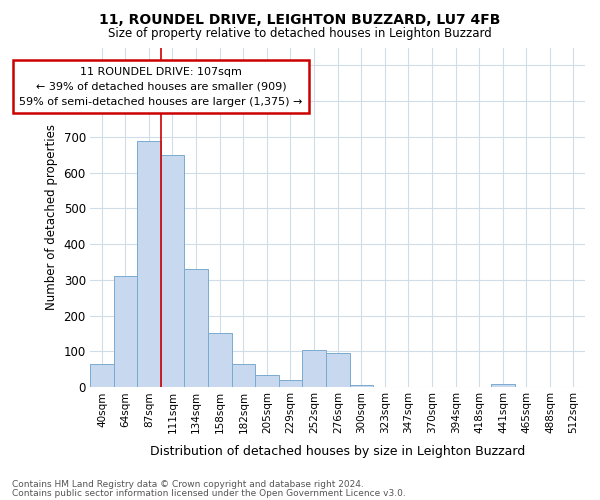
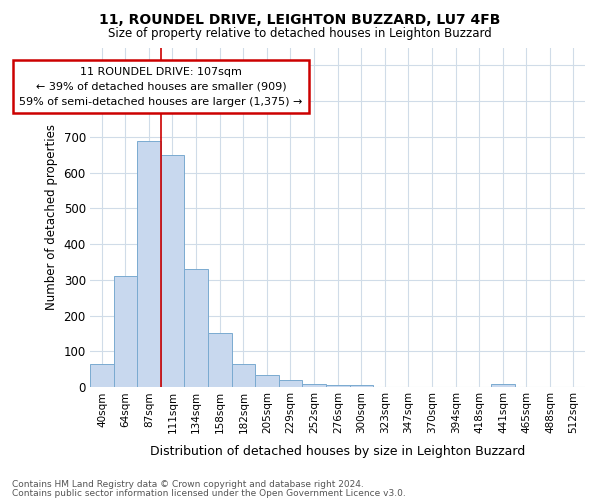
252sqm: 105 -> 10
276sqm: 95 -> 5
